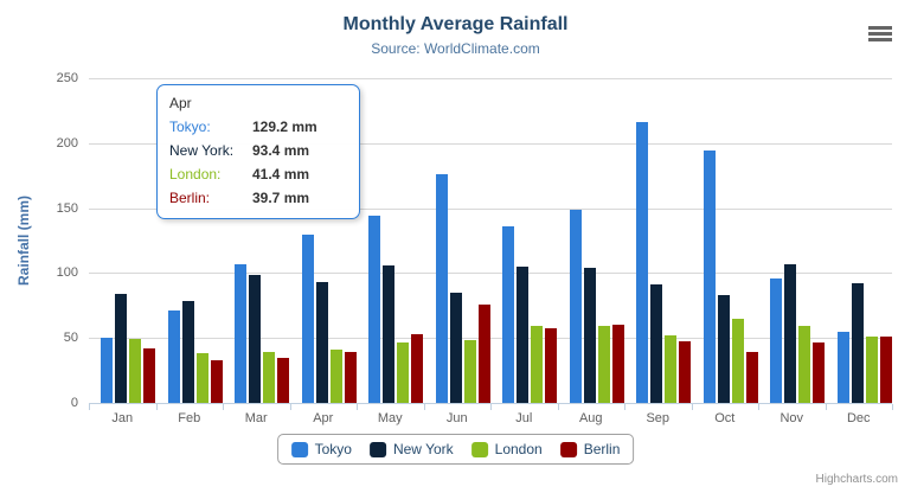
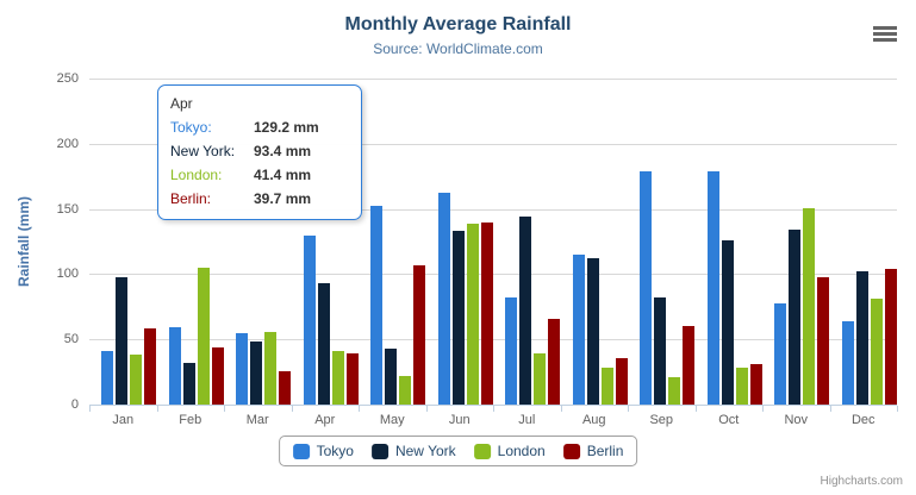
Tokyo/Jan: 50 -> 41
New York/Jan: 84 -> 98
London/Jan: 49 -> 38
Berlin/Jan: 42 -> 58
Tokyo/Feb: 72 -> 59
New York/Feb: 79 -> 32
London/Feb: 39 -> 105
Berlin/Feb: 33 -> 44
Tokyo/Mar: 106 -> 55
New York/Mar: 98 -> 48
London/Mar: 39 -> 56
Berlin/Mar: 34 -> 26
Tokyo/May: 144 -> 152
New York/May: 106 -> 43
London/May: 47 -> 22
Berlin/May: 53 -> 107
Tokyo/Jun: 176 -> 162
New York/Jun: 84 -> 133
London/Jun: 48 -> 139
Berlin/Jun: 76 -> 140
Tokyo/Jul: 136 -> 82
New York/Jul: 105 -> 144
London/Jul: 59 -> 39
Berlin/Jul: 57 -> 66
Tokyo/Aug: 148 -> 115
New York/Aug: 104 -> 112
London/Aug: 60 -> 28
Berlin/Aug: 60 -> 36
Tokyo/Sep: 216 -> 179
New York/Sep: 91 -> 82
London/Sep: 52 -> 21
Berlin/Sep: 48 -> 60
Tokyo/Oct: 194 -> 179
New York/Oct: 84 -> 126
London/Oct: 65 -> 28
Berlin/Oct: 39 -> 31
Tokyo/Nov: 96 -> 78
New York/Nov: 107 -> 134
London/Nov: 59 -> 151
Berlin/Nov: 47 -> 98
Tokyo/Dec: 54 -> 64
New York/Dec: 92 -> 102
London/Dec: 51 -> 81
Berlin/Dec: 51 -> 104
